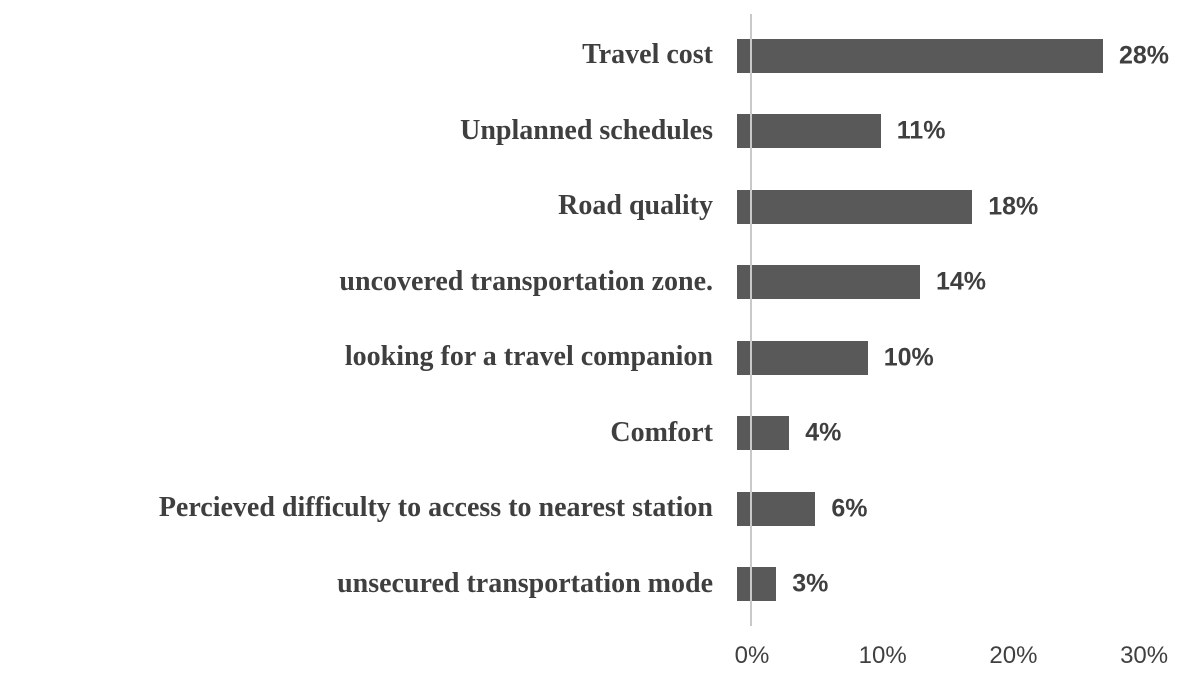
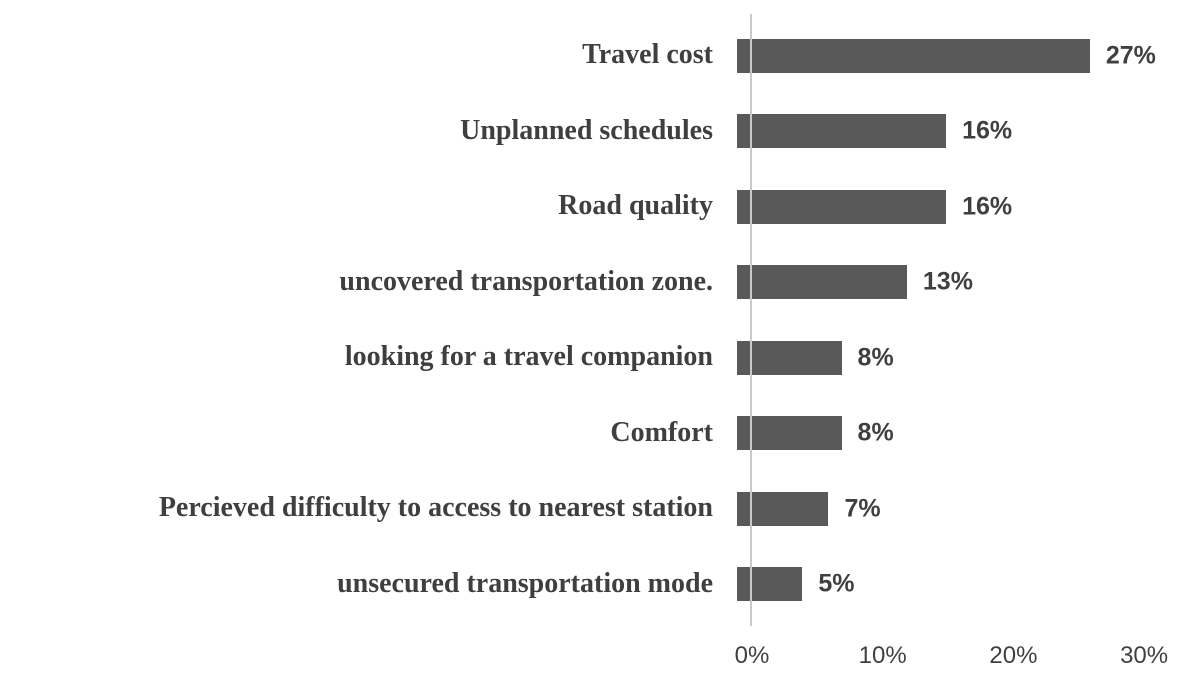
Travel cost: 28% -> 27%
Unplanned schedules: 11% -> 16%
Road quality: 18% -> 16%
uncovered transportation zone.: 14% -> 13%
looking for a travel companion: 10% -> 8%
Comfort: 4% -> 8%
Percieved difficulty to access to nearest station: 6% -> 7%
unsecured transportation mode: 3% -> 5%
